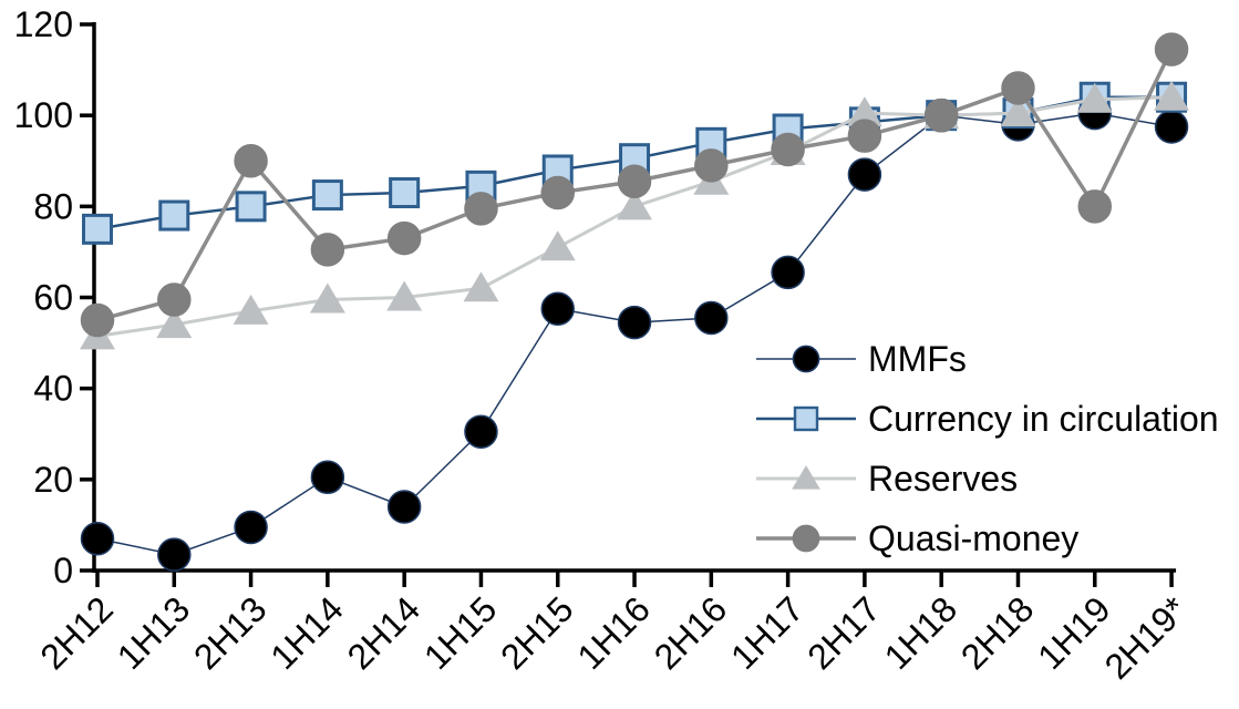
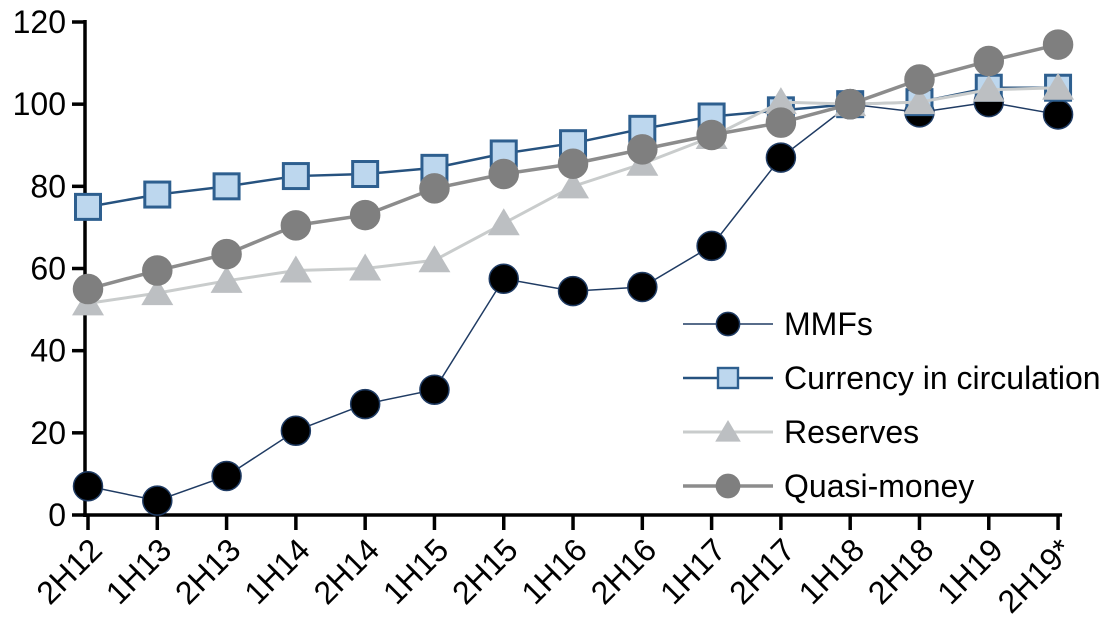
Quasi-money/2H13: 90 -> 64
MMFs/2H14: 14 -> 27
Quasi-money/1H19: 80 -> 110
